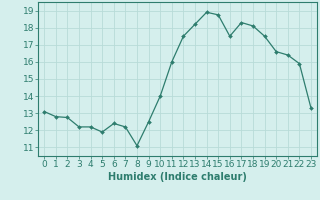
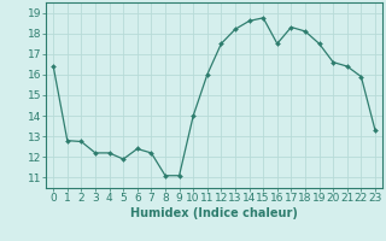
0: 13.1 -> 16.4
9: 12.5 -> 11.1
14: 18.9 -> 18.6
